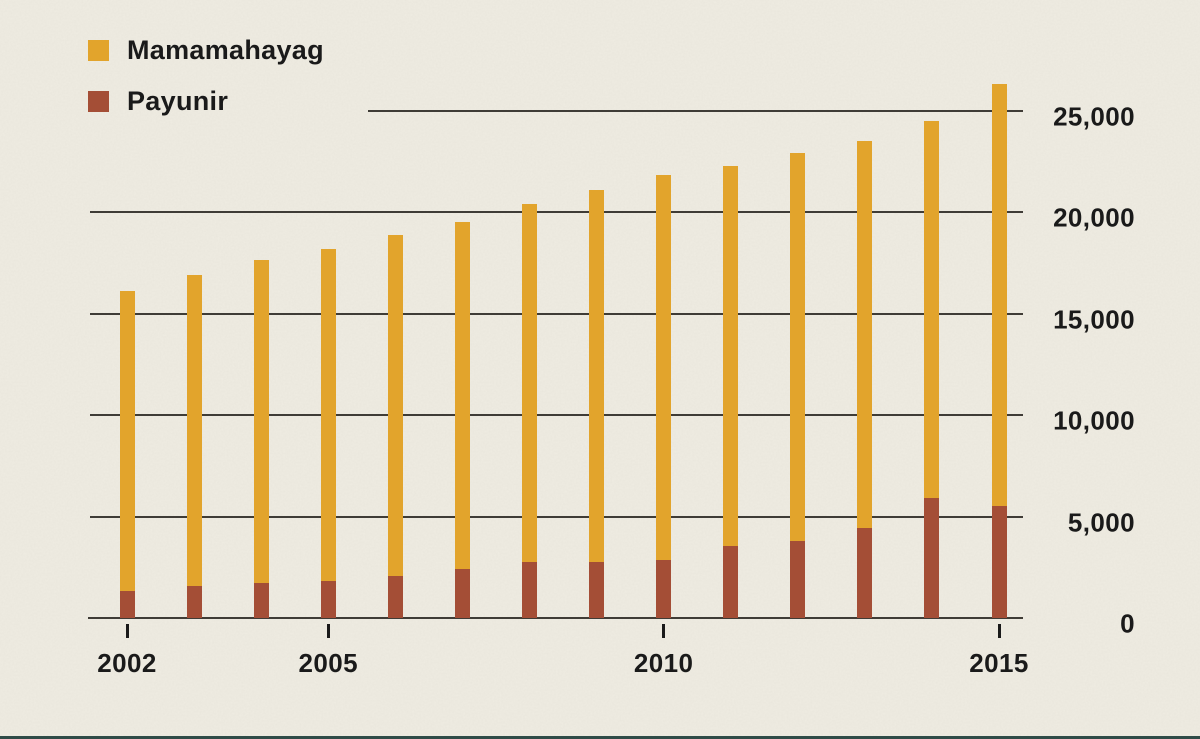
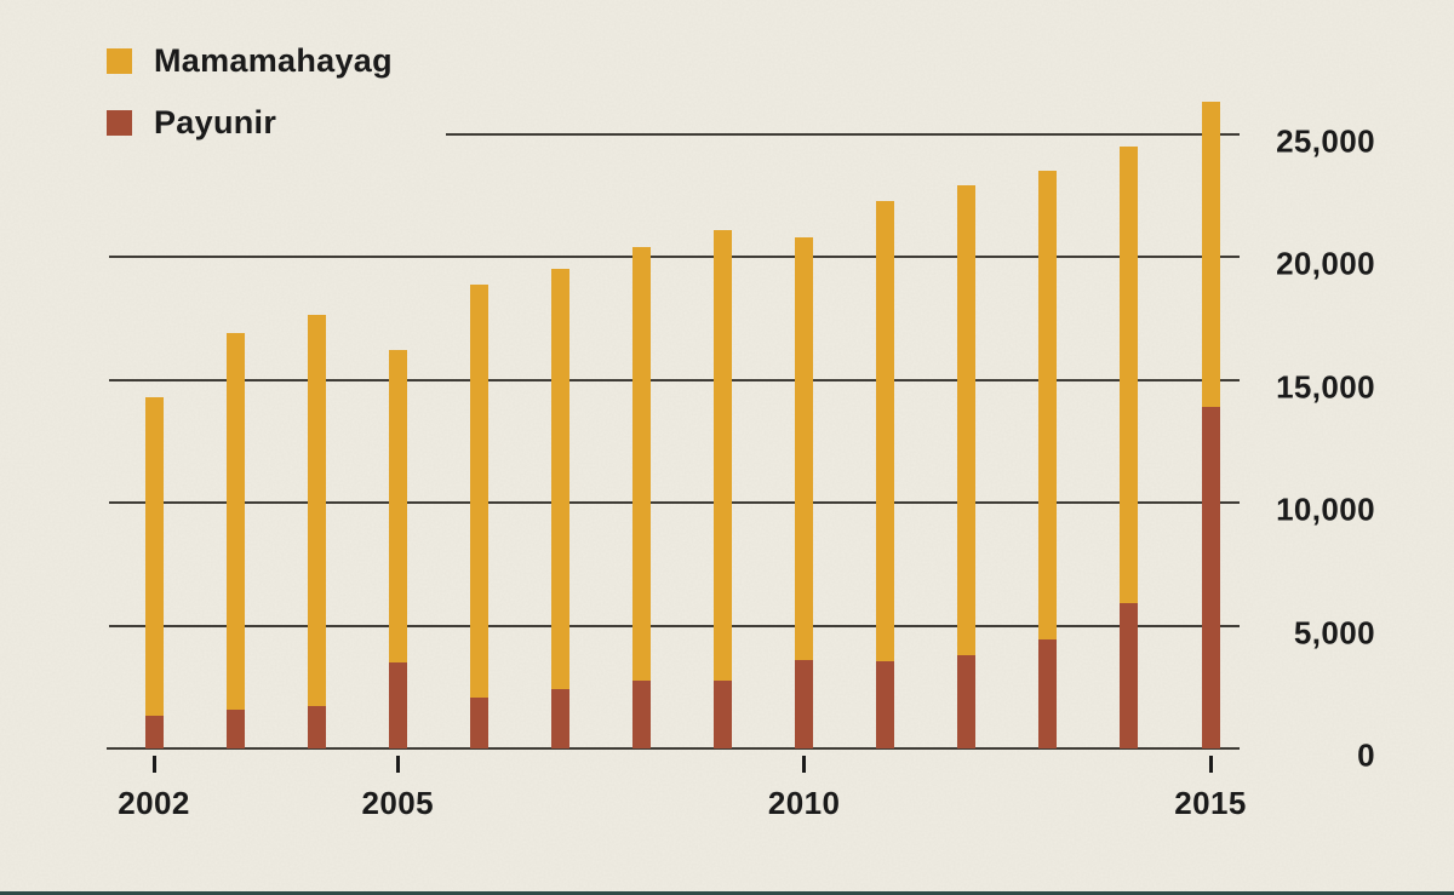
Mamamahayag/2002: 16100 -> 14300
Mamamahayag/2005: 18200 -> 16200
Payunir/2005: 1800 -> 3500
Mamamahayag/2010: 21800 -> 20800
Payunir/2010: 2800 -> 3600
Payunir/2015: 5500 -> 13900
